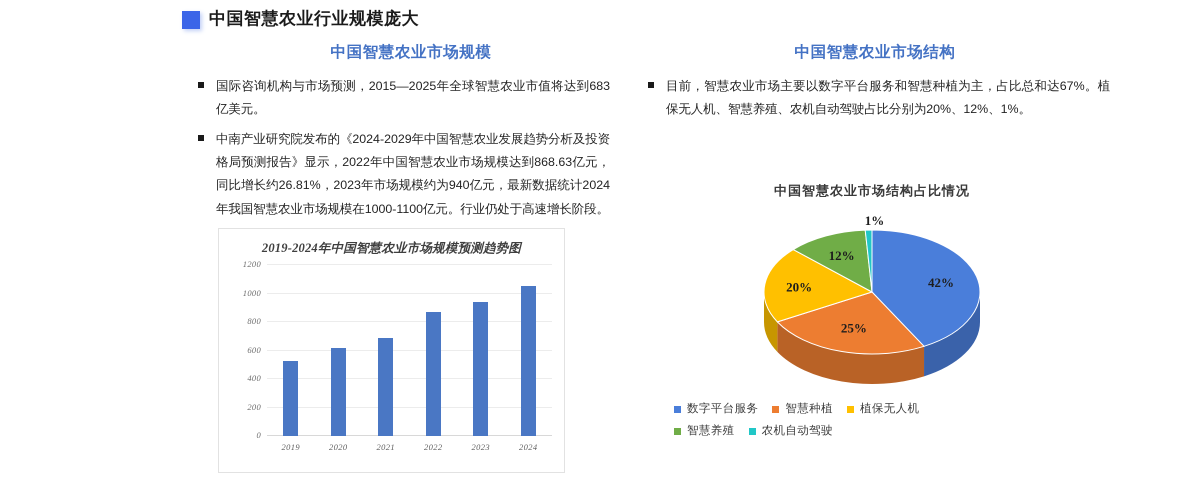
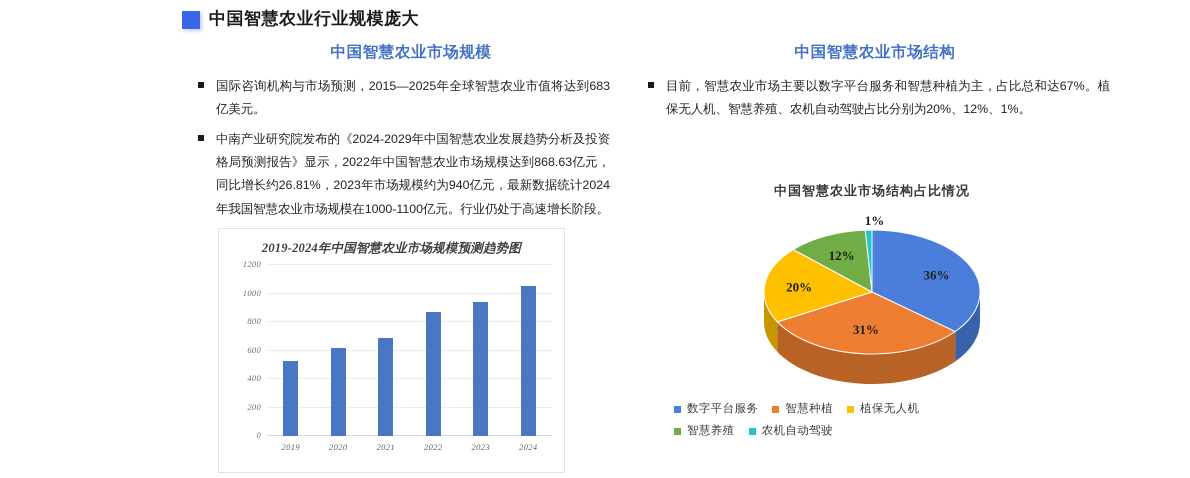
中国智慧农业市场结构占比情况/数字平台服务: 42% -> 36%
中国智慧农业市场结构占比情况/智慧种植: 25% -> 31%
